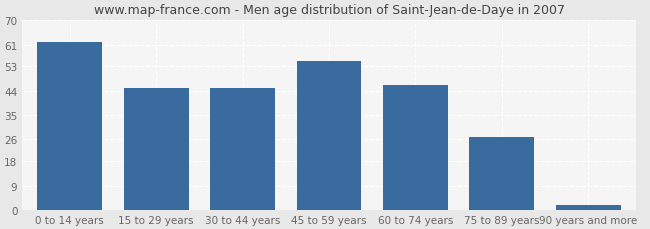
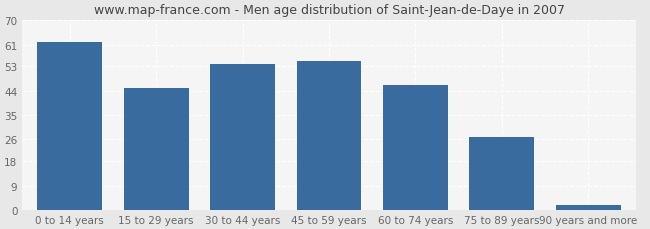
30 to 44 years: 45 -> 54
